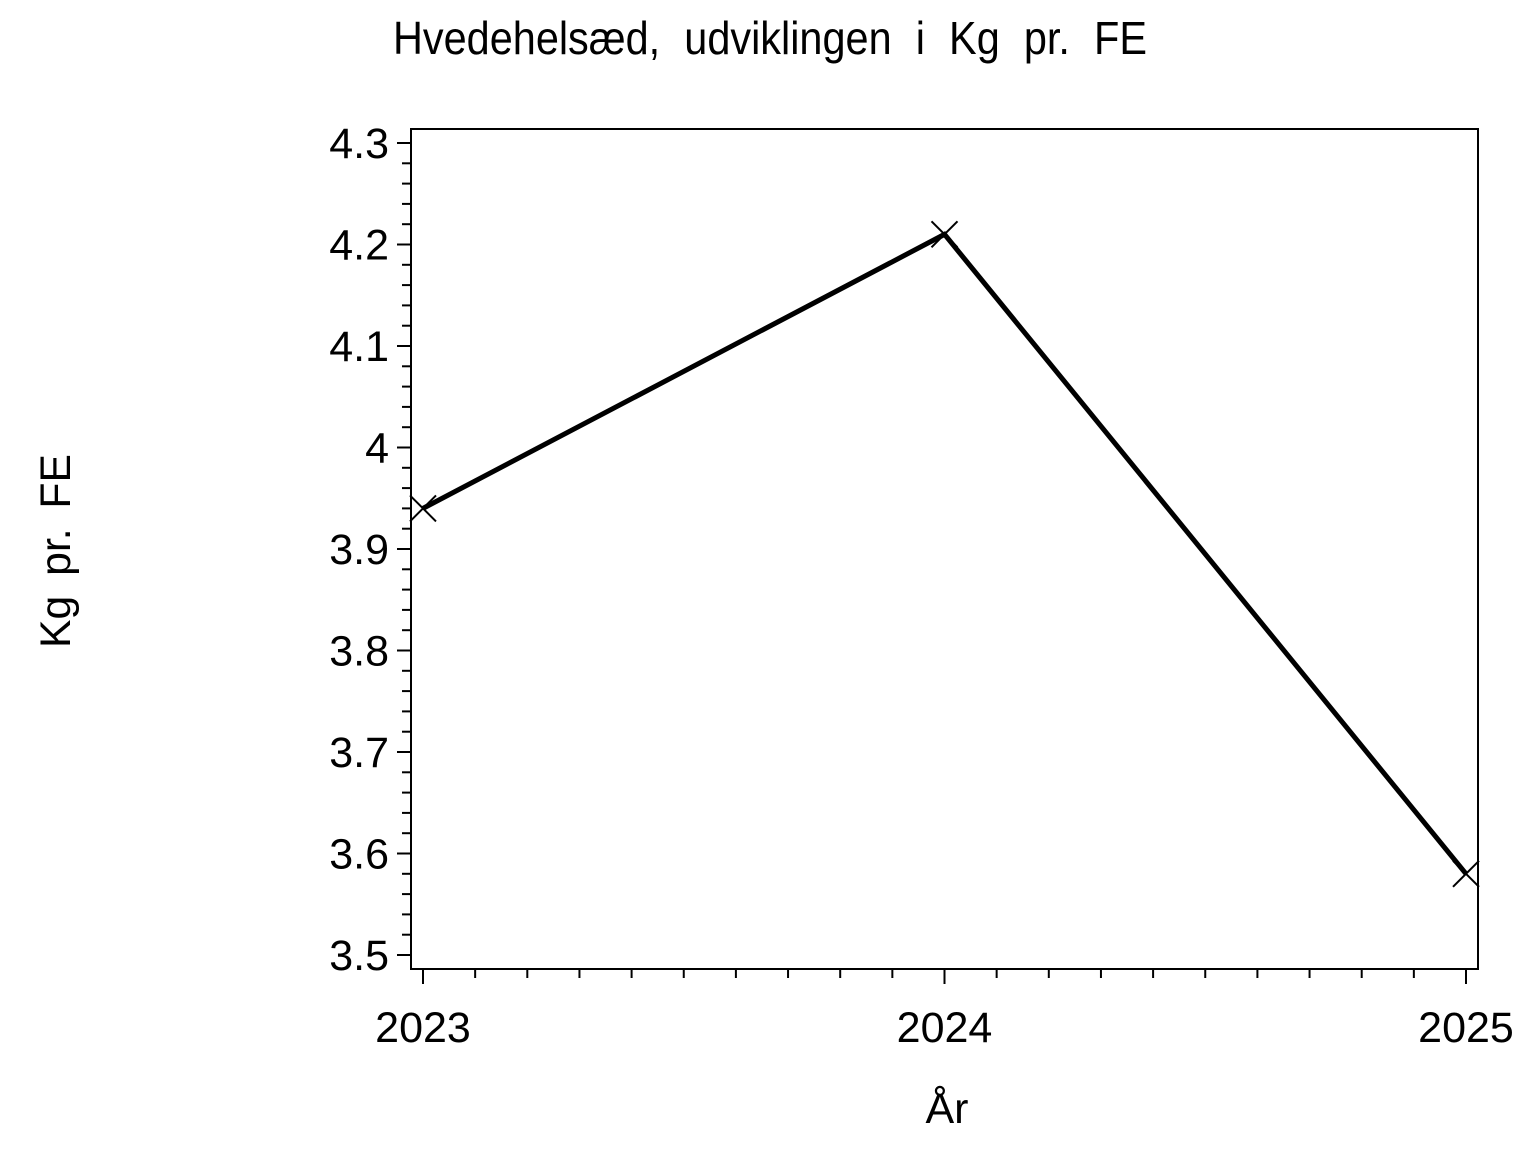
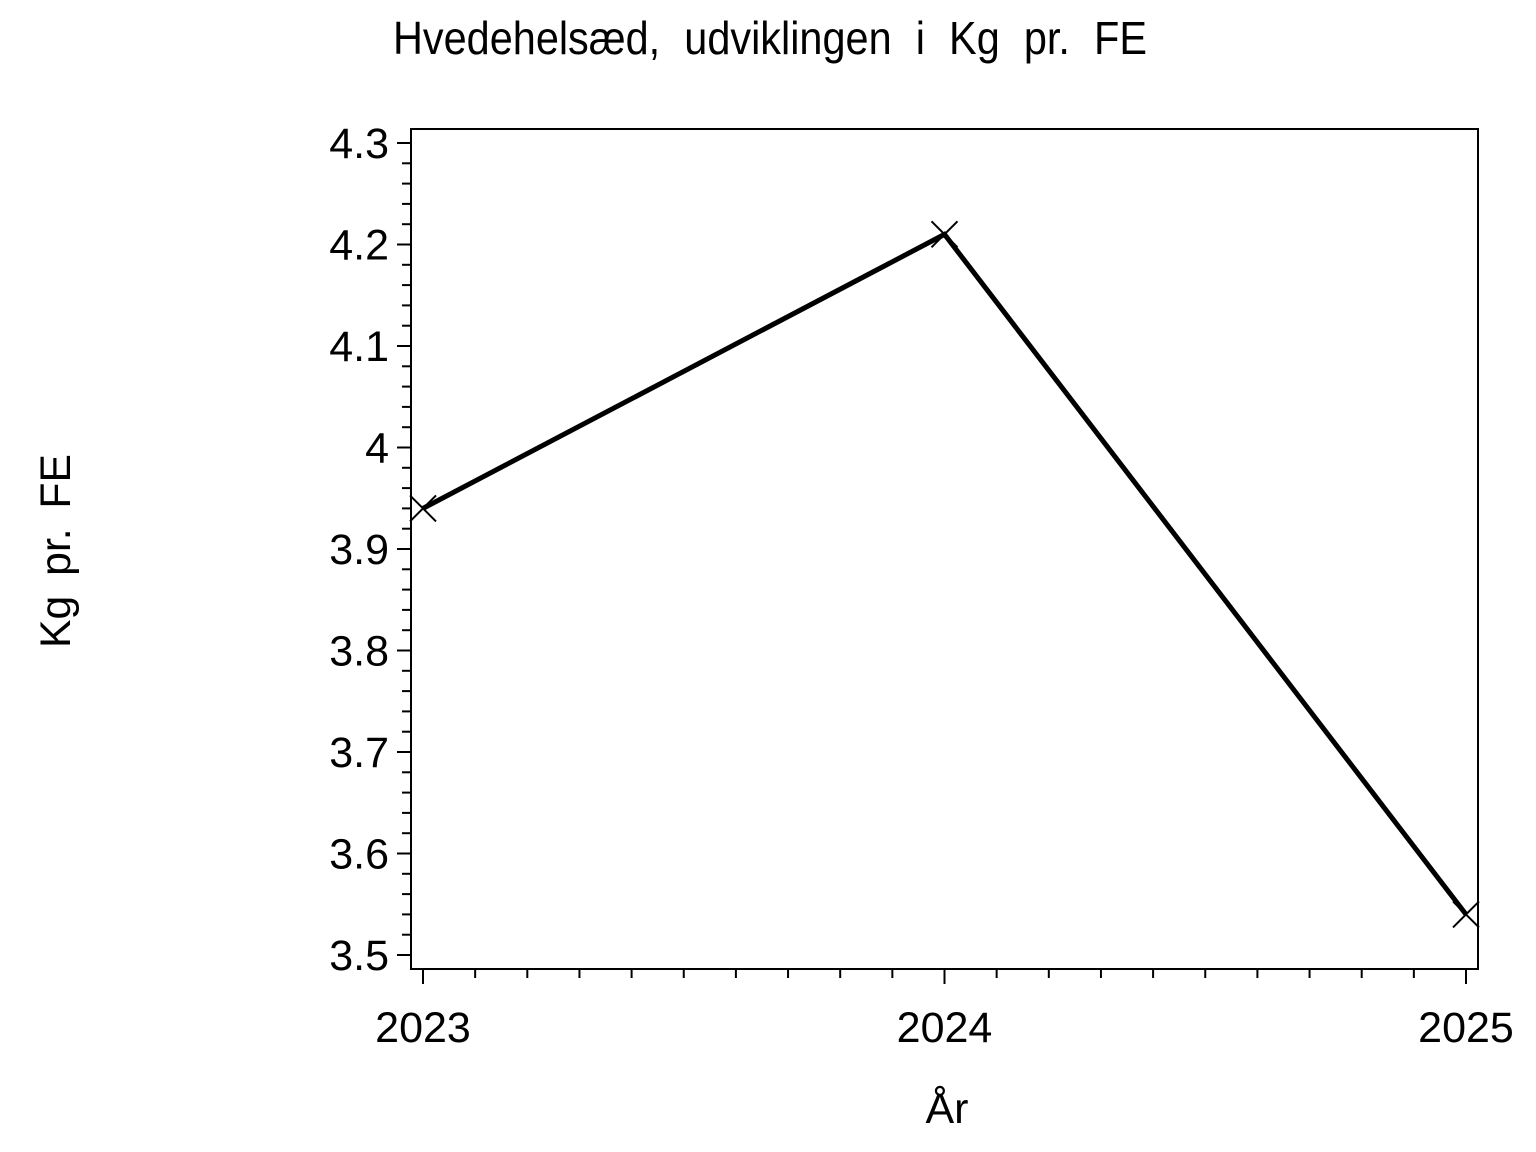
2025: 3.58 -> 3.54
